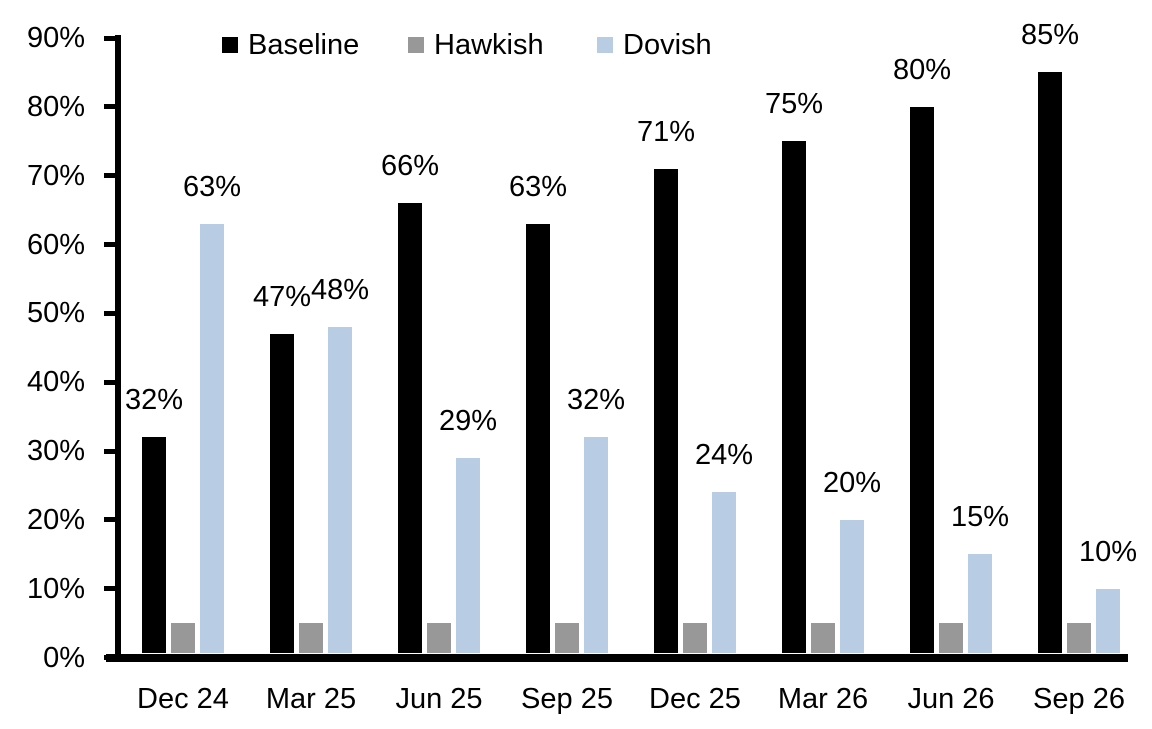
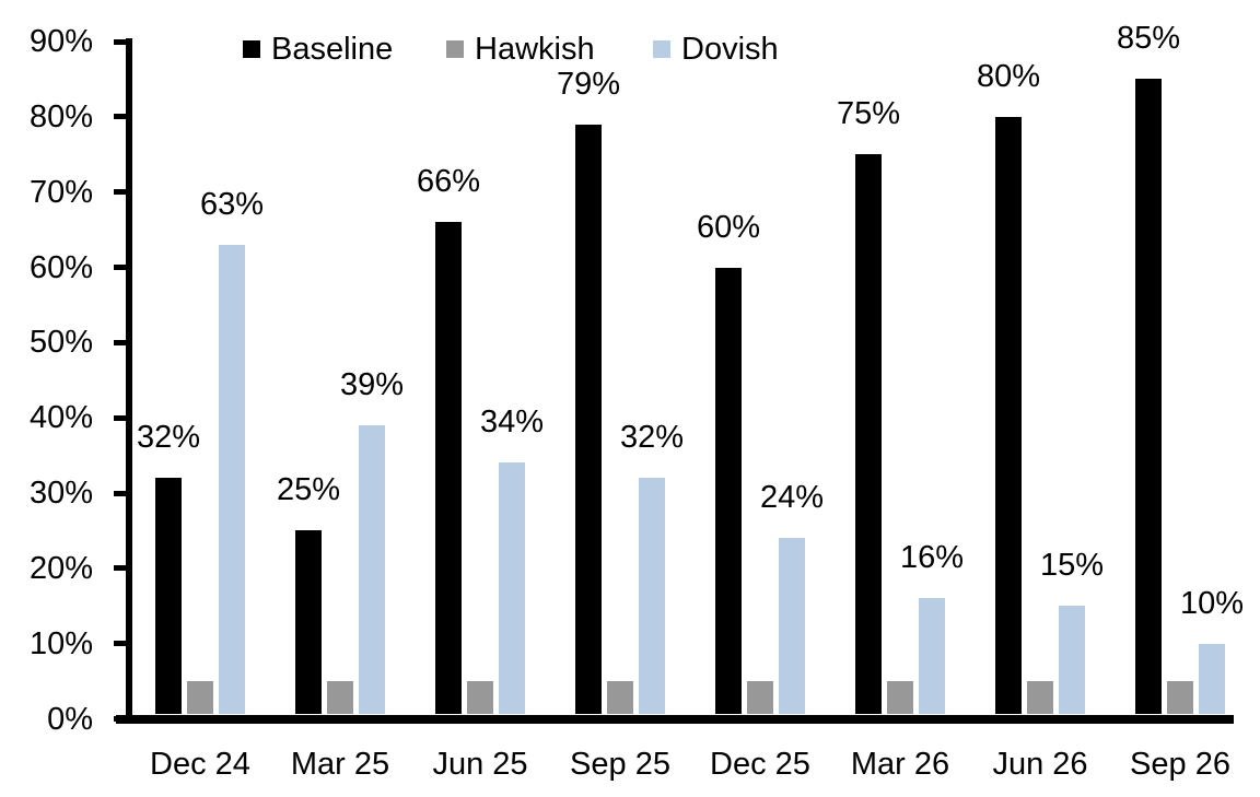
Baseline/Mar 25: 47% -> 25%
Dovish/Mar 25: 48% -> 39%
Dovish/Jun 25: 29% -> 34%
Baseline/Sep 25: 63% -> 79%
Baseline/Dec 25: 71% -> 60%
Dovish/Mar 26: 20% -> 16%
